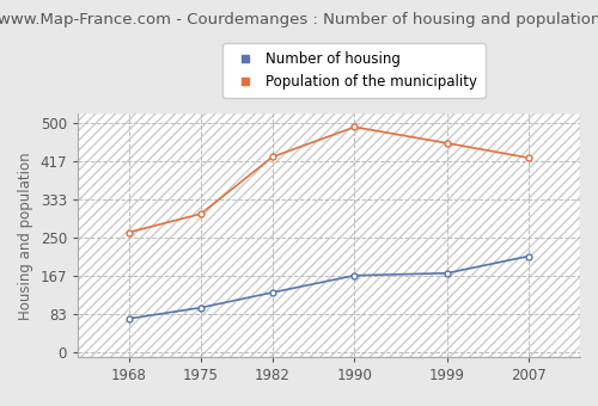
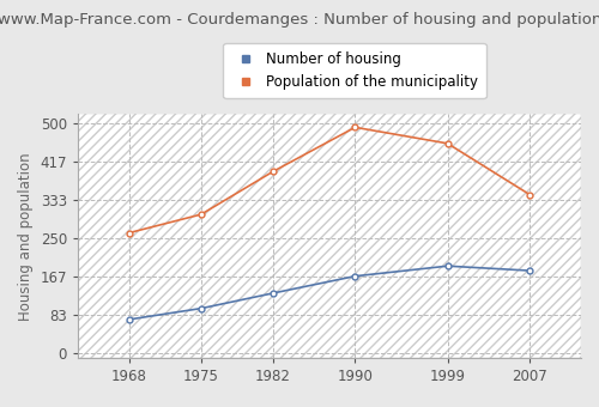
Population of the municipality/1982: 426 -> 395
Number of housing/1999: 173 -> 190
Number of housing/2007: 210 -> 180
Population of the municipality/2007: 424 -> 345
